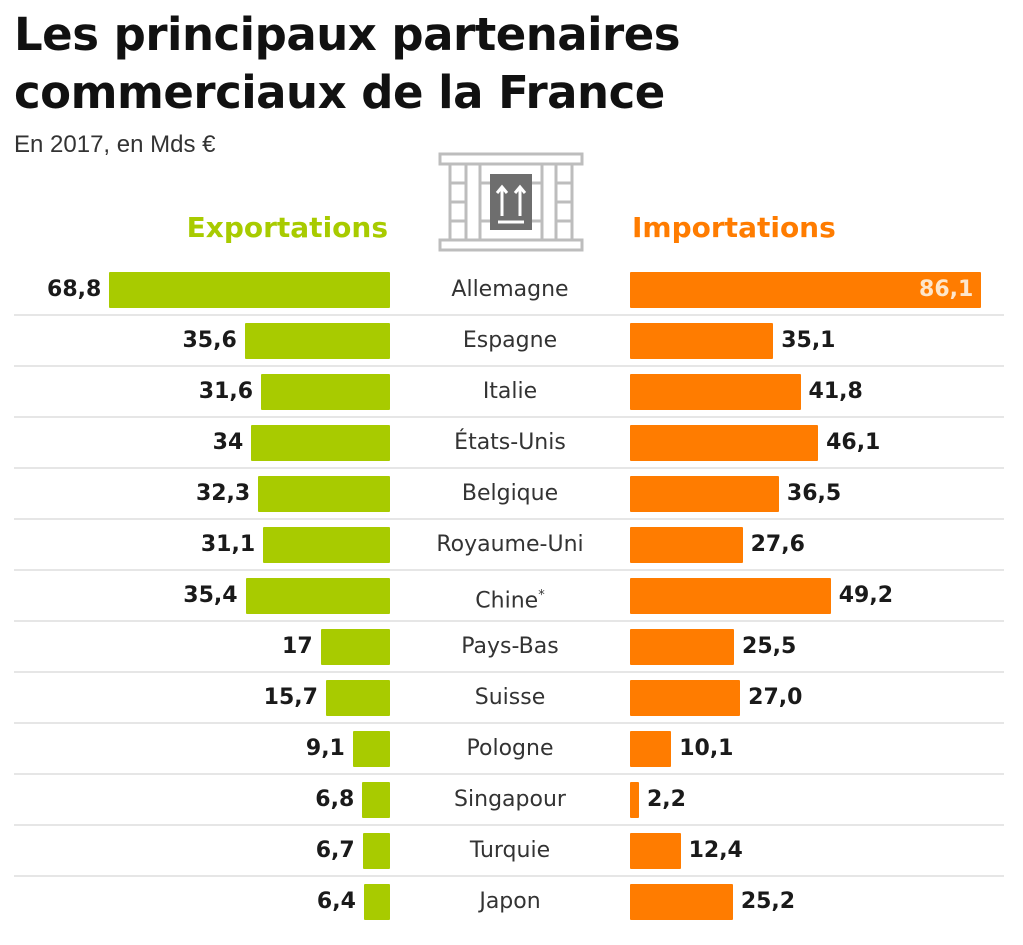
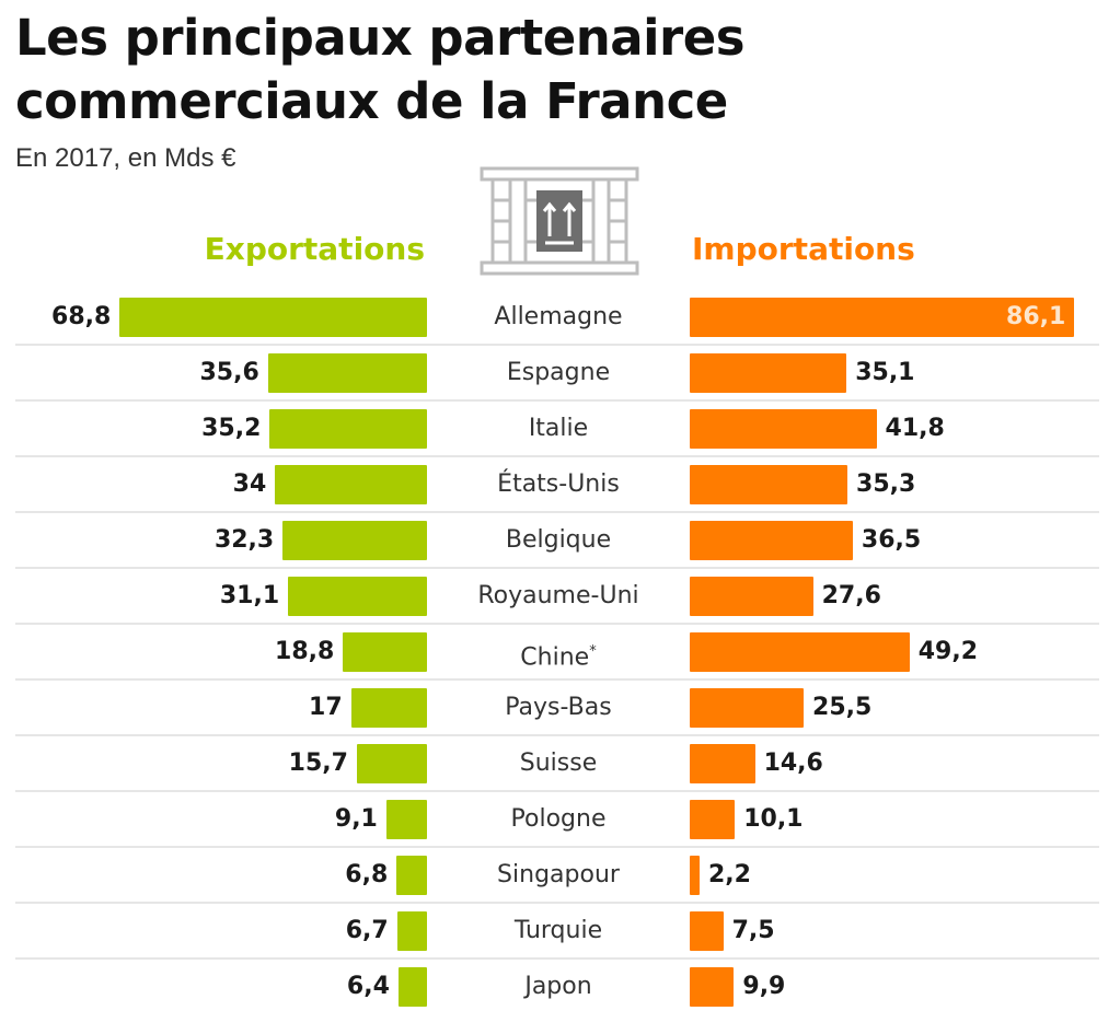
Exportations/Italie: 31,6 -> 35,2
Importations/États-Unis: 46,1 -> 35,3
Exportations/Chine*: 35,4 -> 18,8
Importations/Suisse: 27,0 -> 14,6
Importations/Turquie: 12,4 -> 7,5
Importations/Japon: 25,2 -> 9,9
